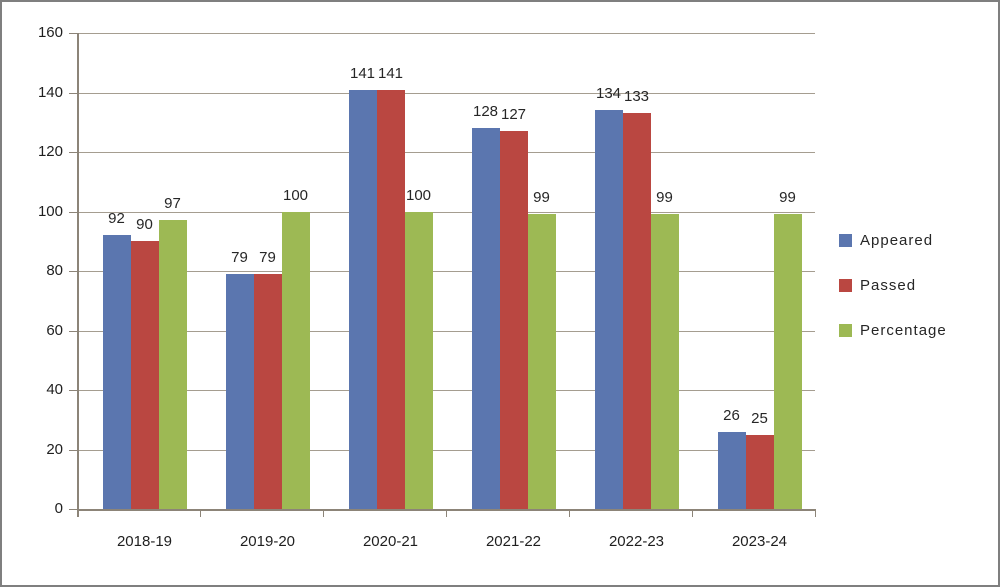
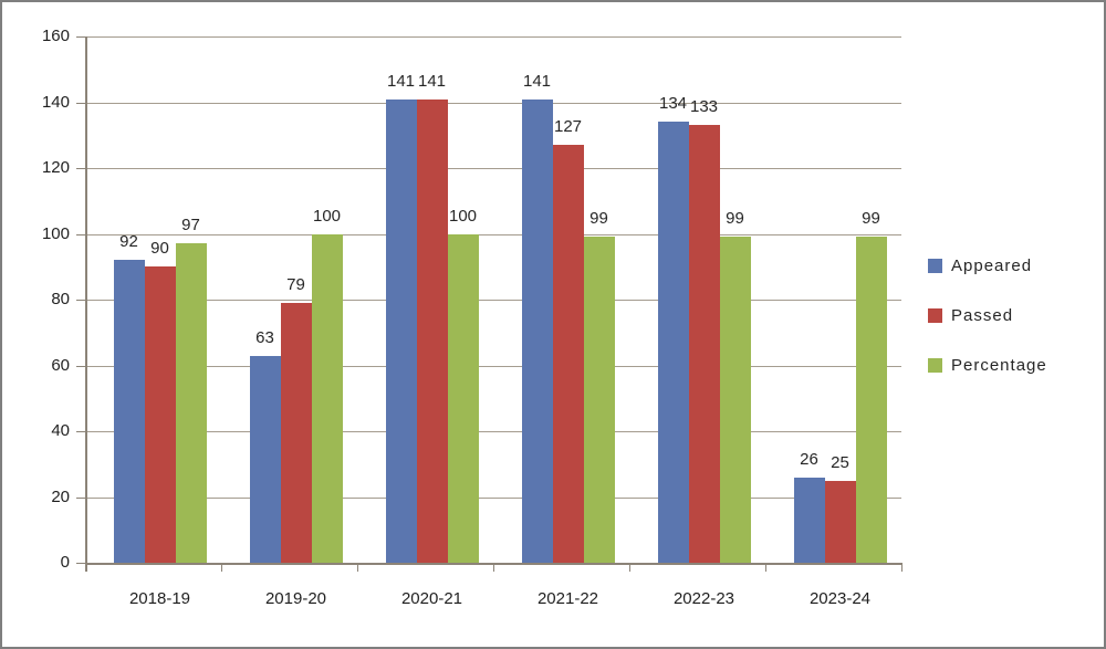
Appeared/2019-20: 79 -> 63
Appeared/2021-22: 128 -> 141
